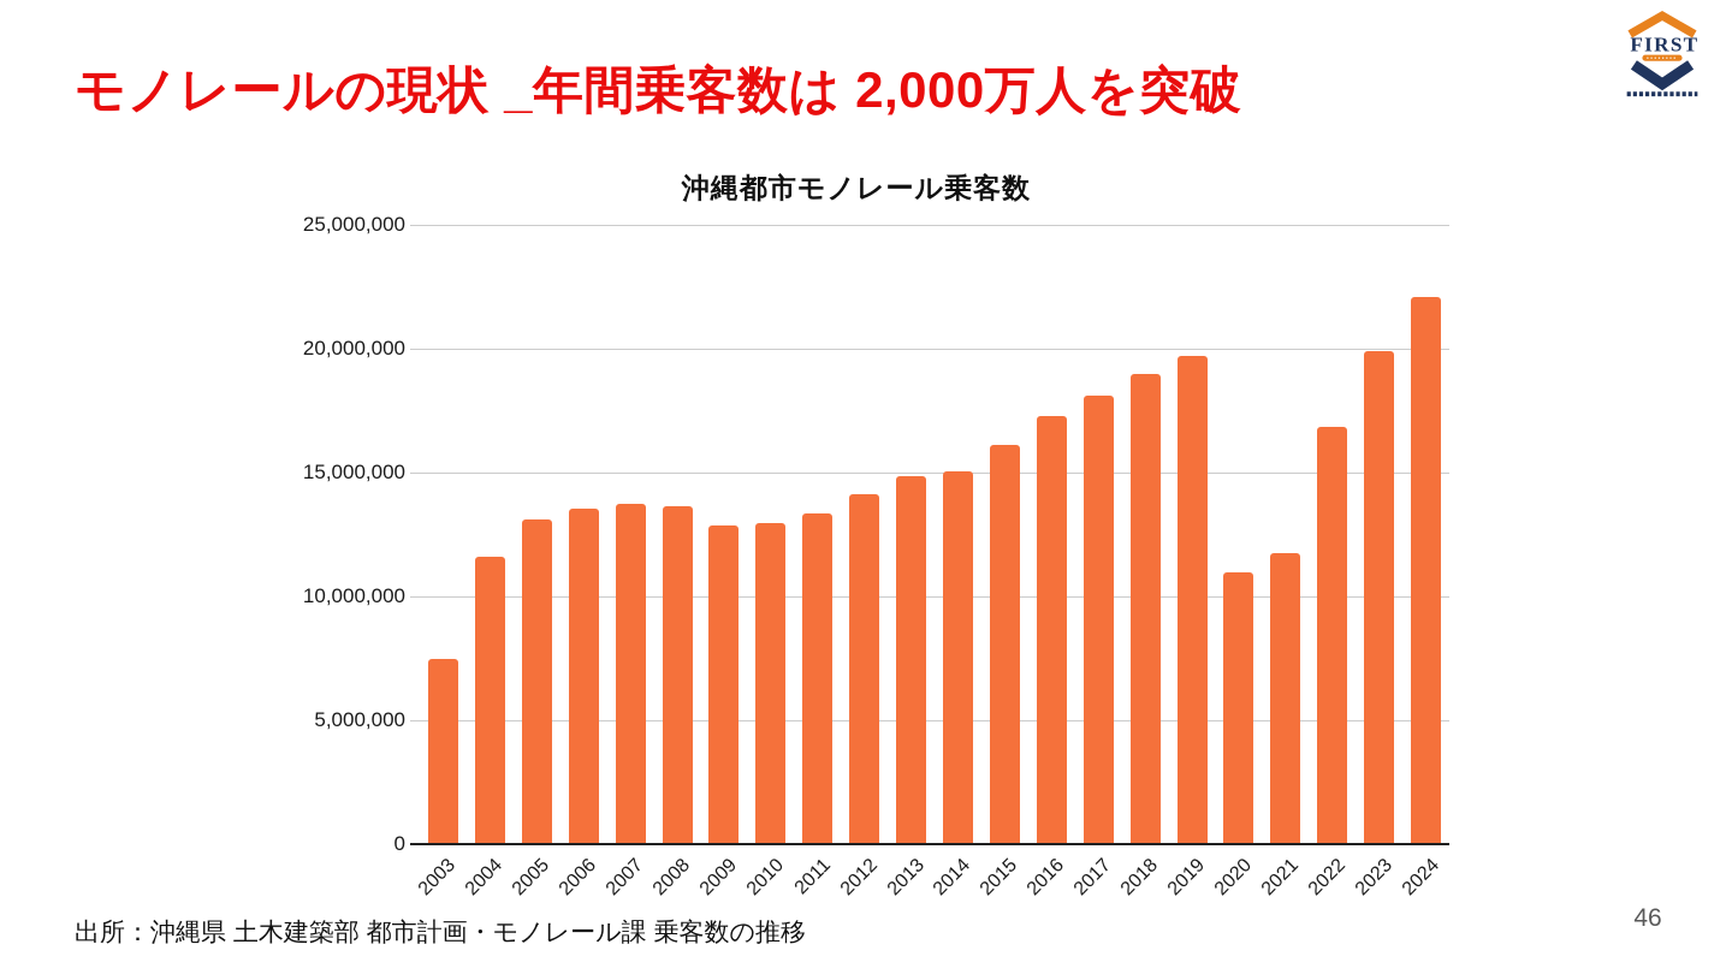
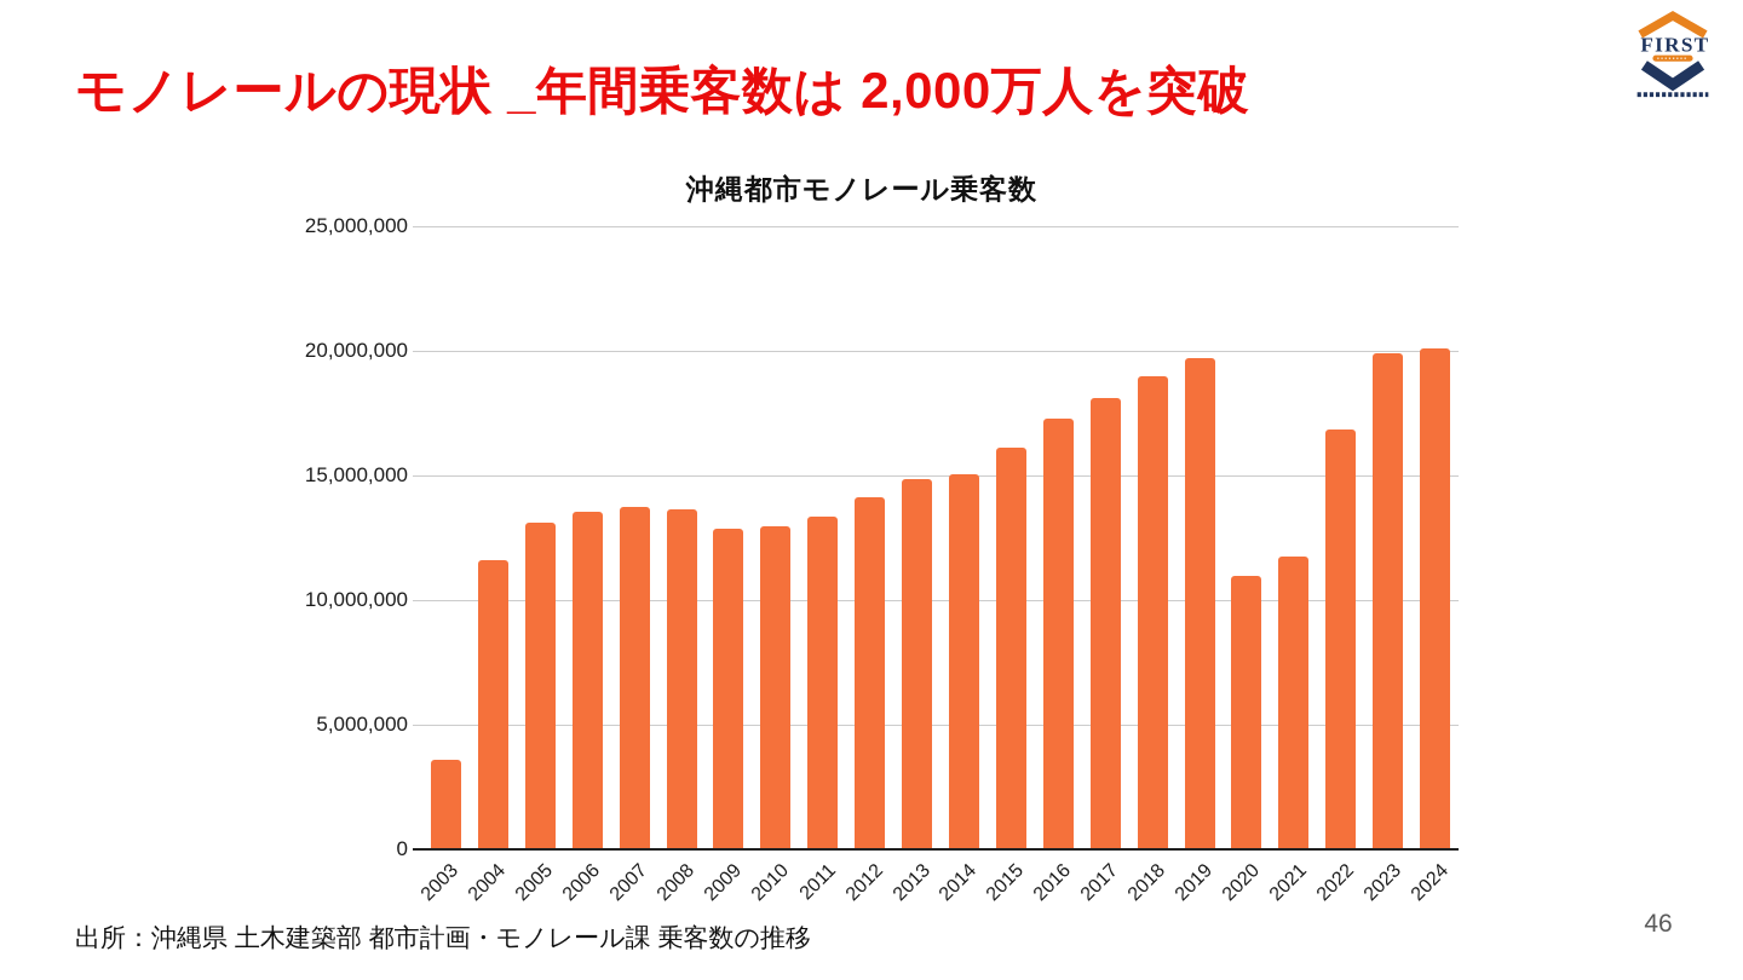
2003: 7500000 -> 3600000
2024: 22100000 -> 20100000
